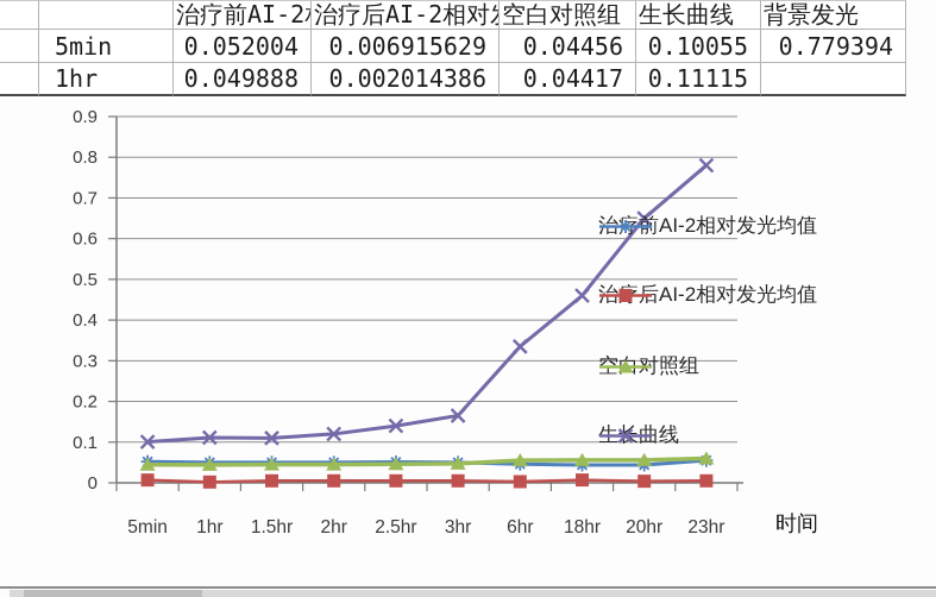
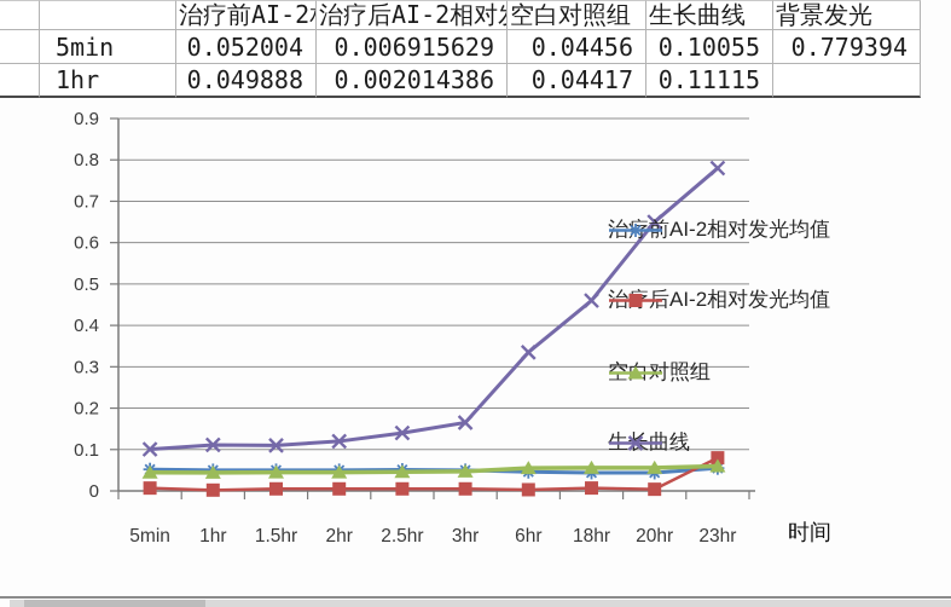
治疗后AI-2相对发光均值/23hr: 0.01 -> 0.08
